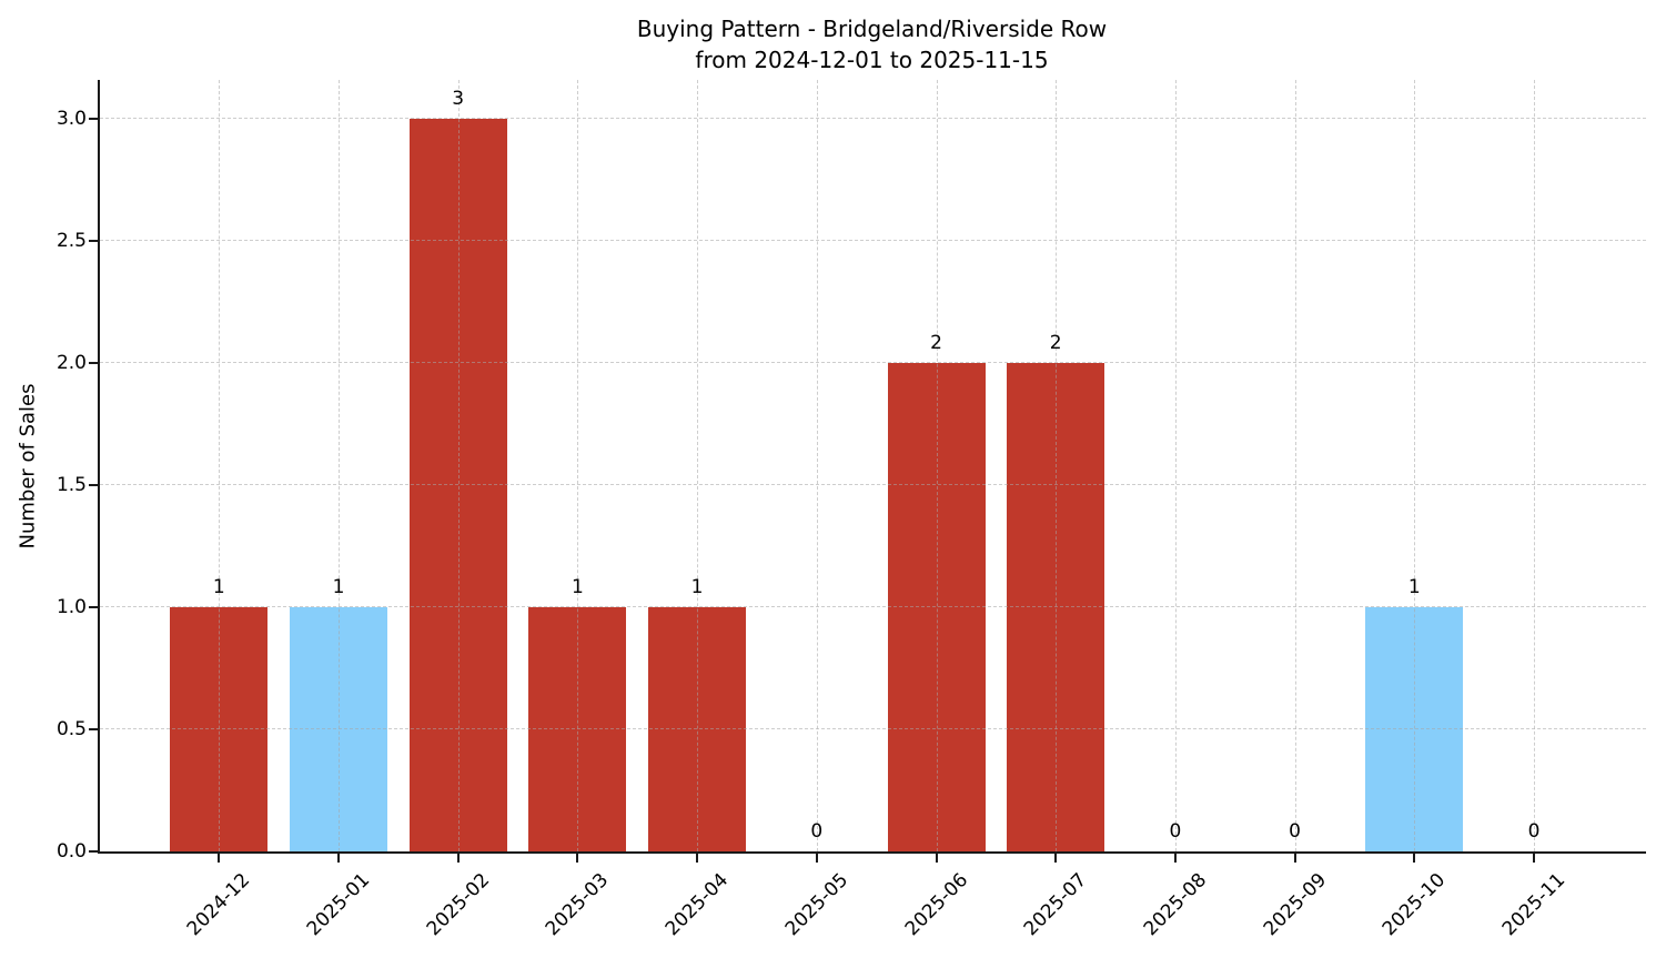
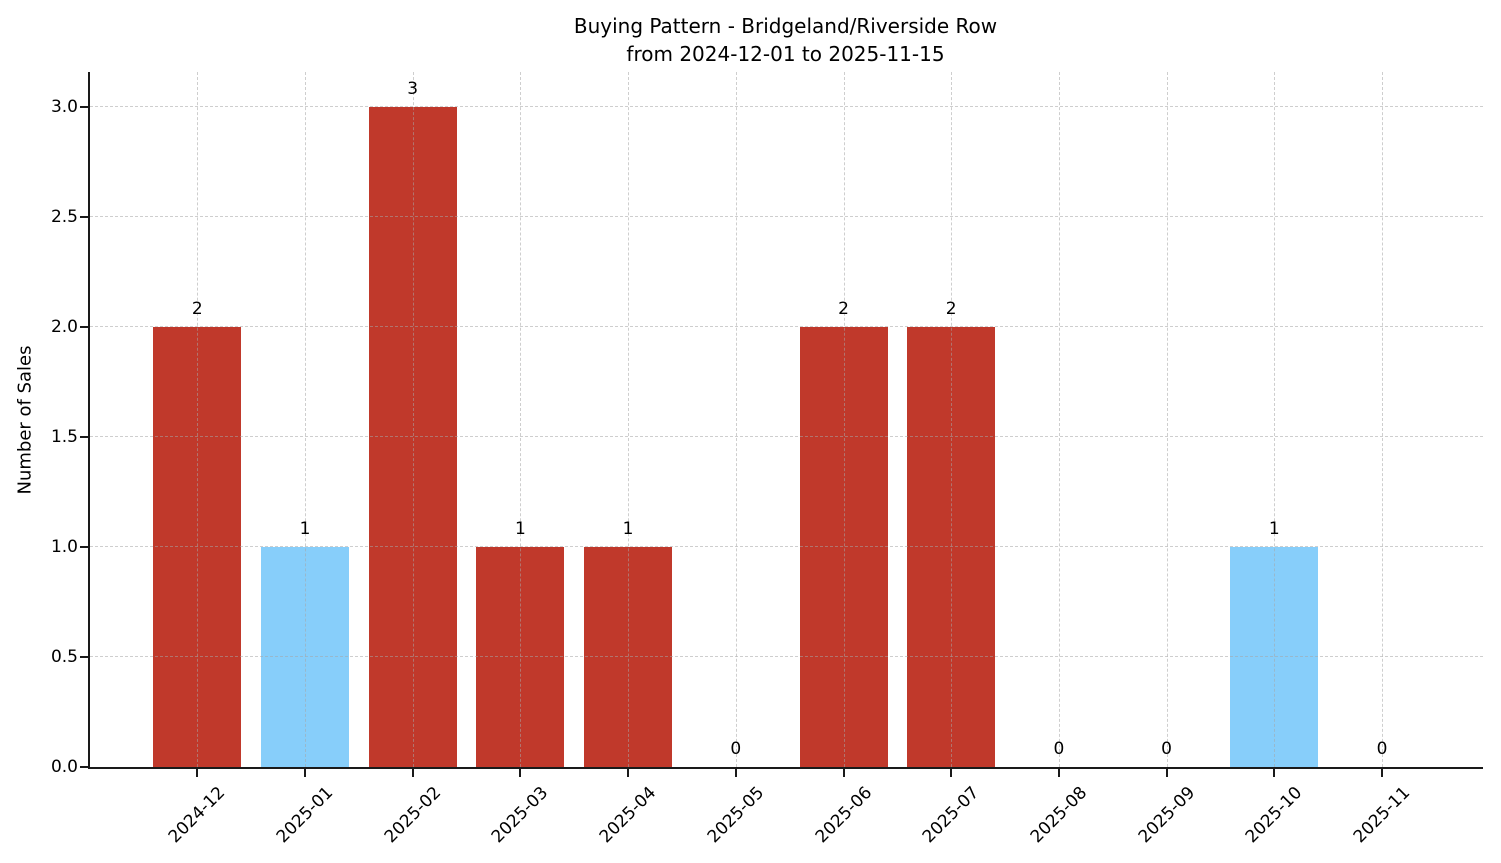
2024-12: 1 -> 2
